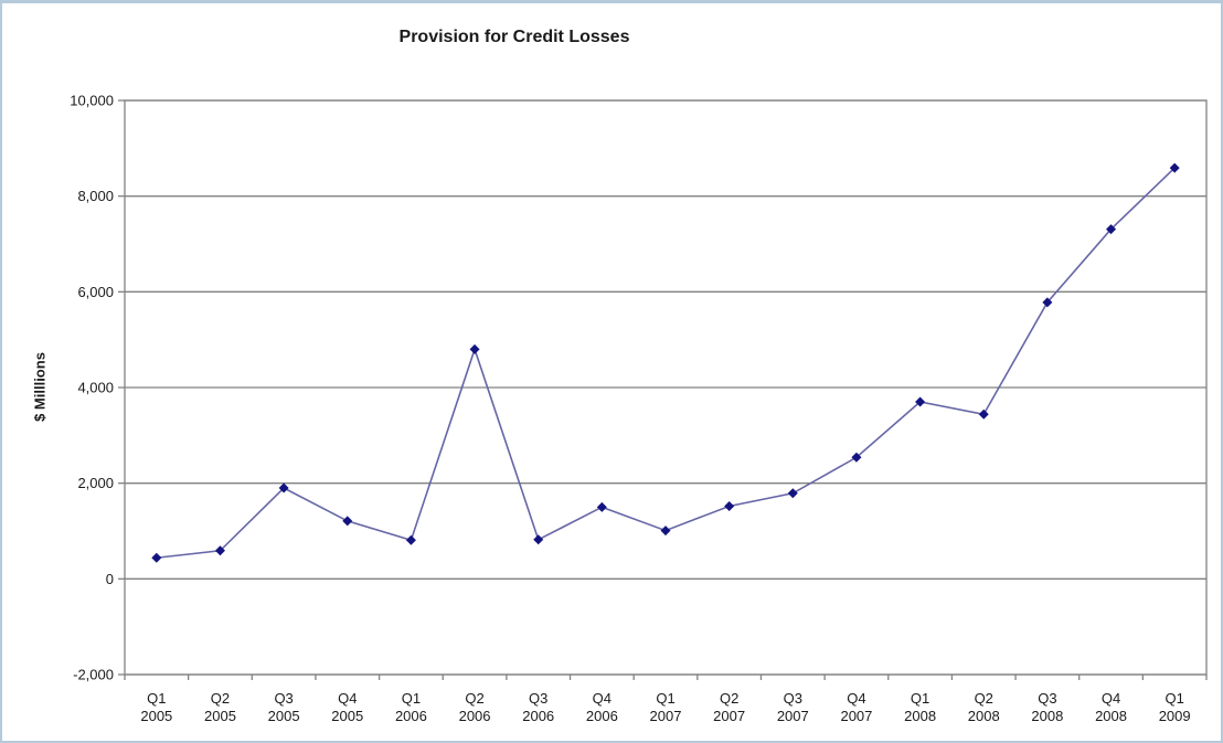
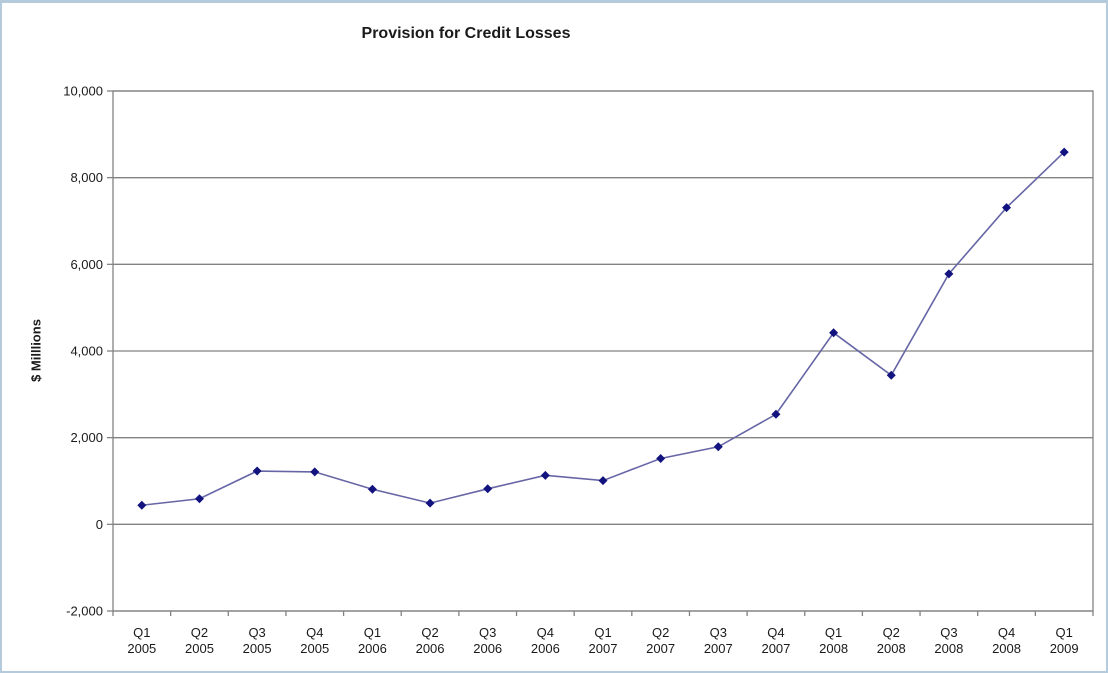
Q3 2005: 1900 -> 1200
Q2 2006: 4800 -> 500
Q4 2006: 1500 -> 1100
Q1 2008: 3700 -> 4400
